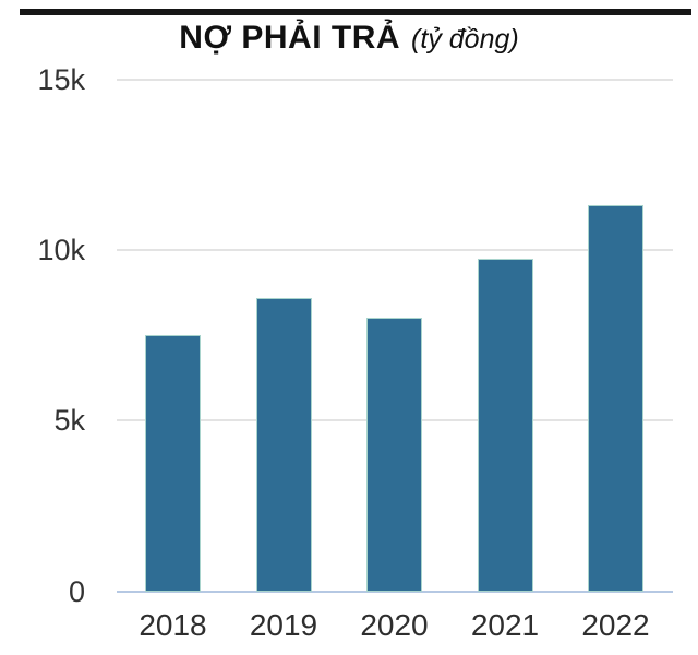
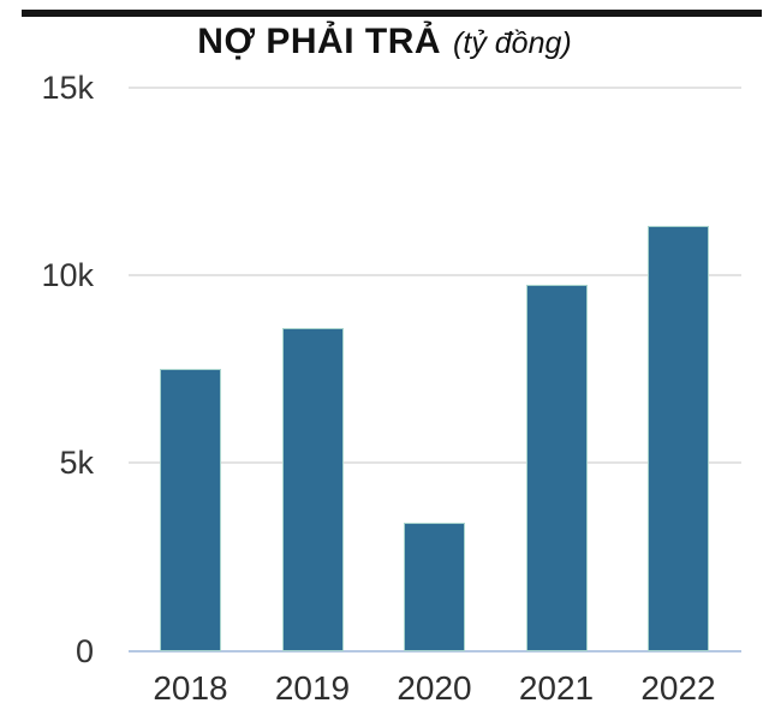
2020: 8.0k -> 3.4k
